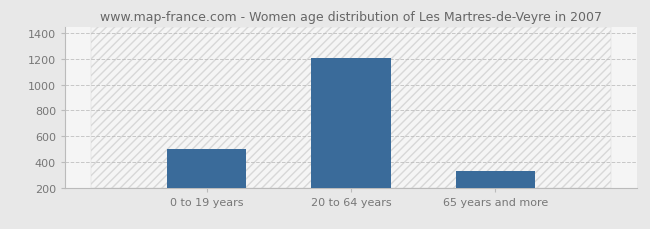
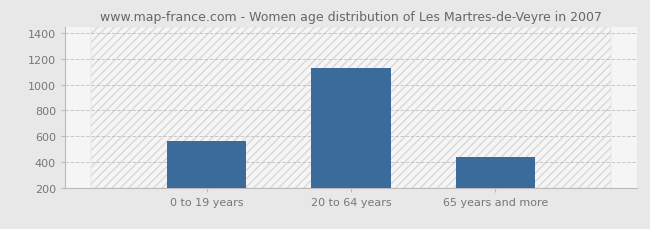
0 to 19 years: 500 -> 560
20 to 64 years: 1210 -> 1130
65 years and more: 330 -> 440
